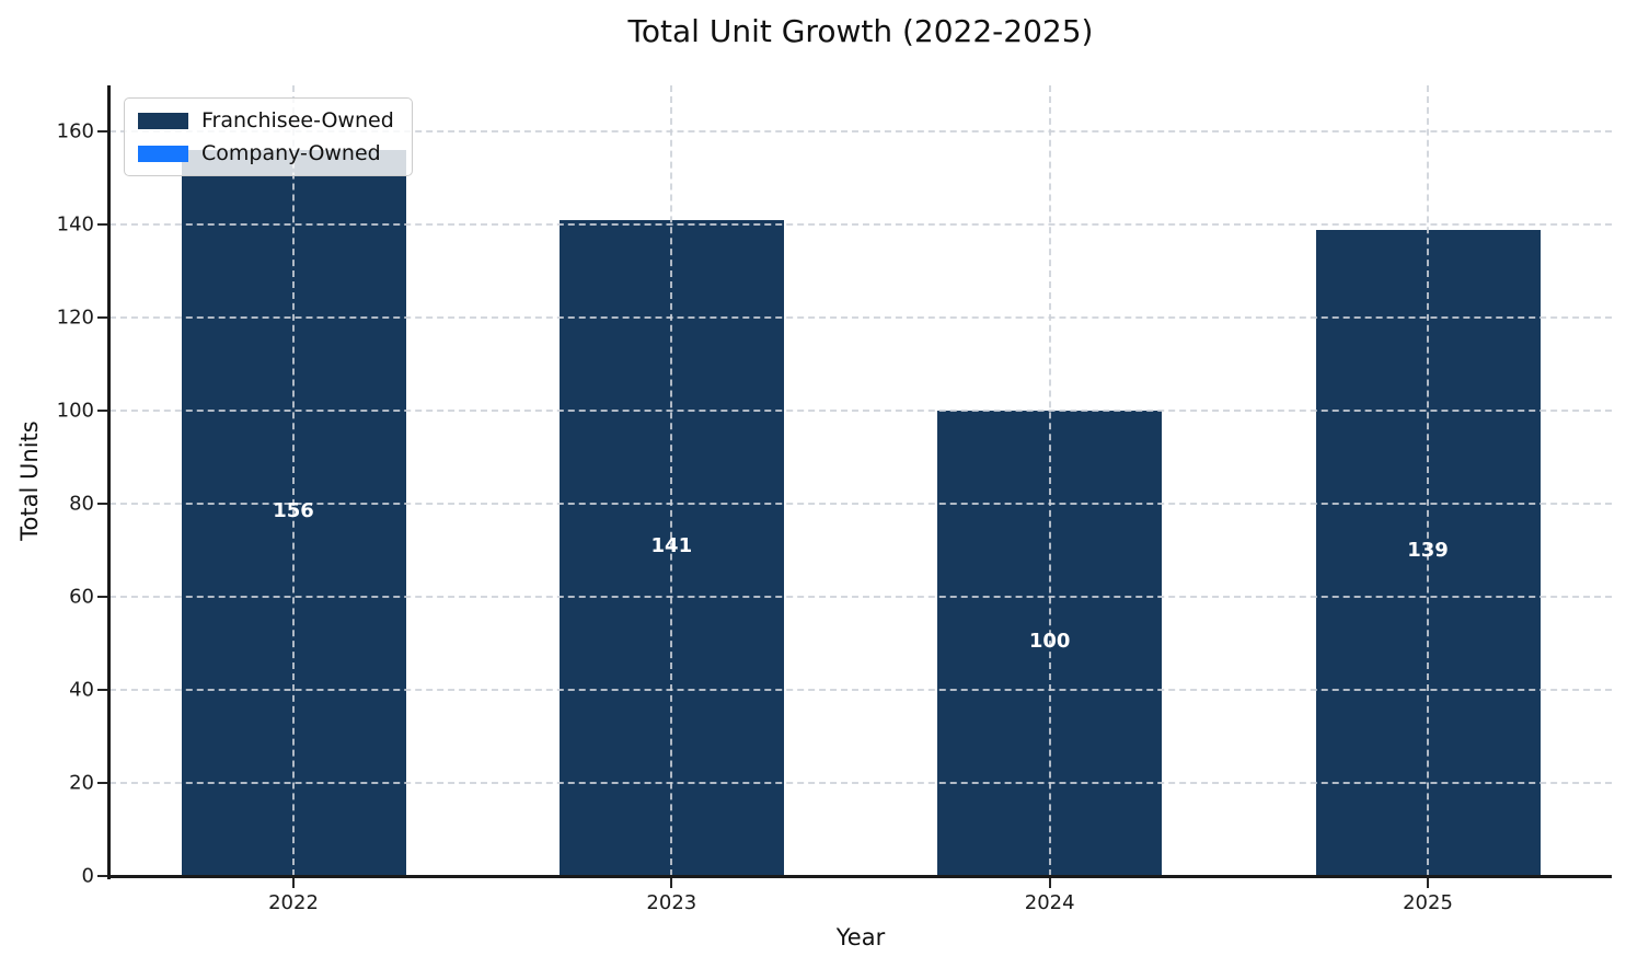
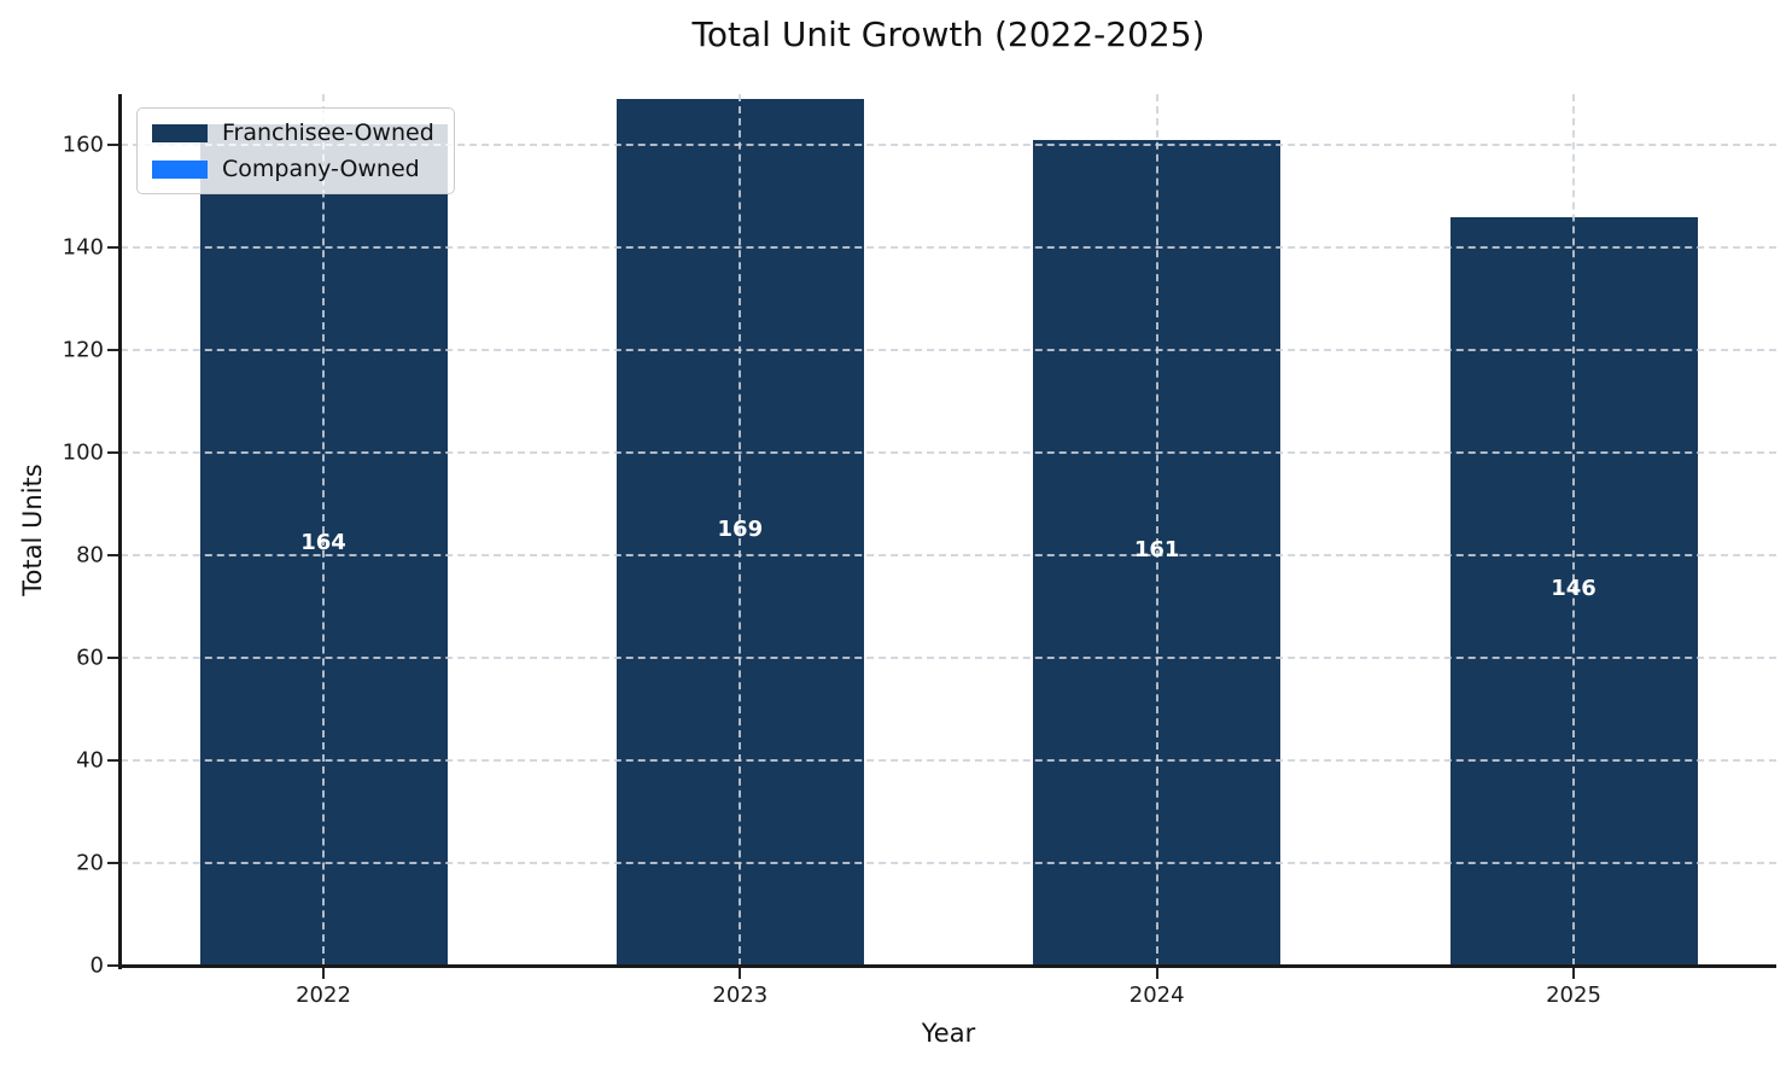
Franchisee-Owned/2022: 156 -> 164
Franchisee-Owned/2023: 141 -> 169
Franchisee-Owned/2024: 100 -> 161
Franchisee-Owned/2025: 139 -> 146
